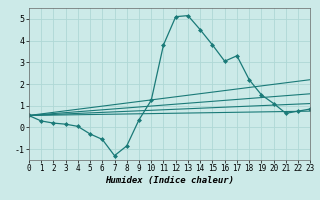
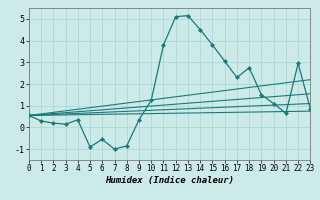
4: 0.05 -> 0.35
5: -0.30 -> -0.90
7: -1.30 -> -1.00
17: 3.30 -> 2.30
18: 2.20 -> 2.75
22: 0.75 -> 2.95
